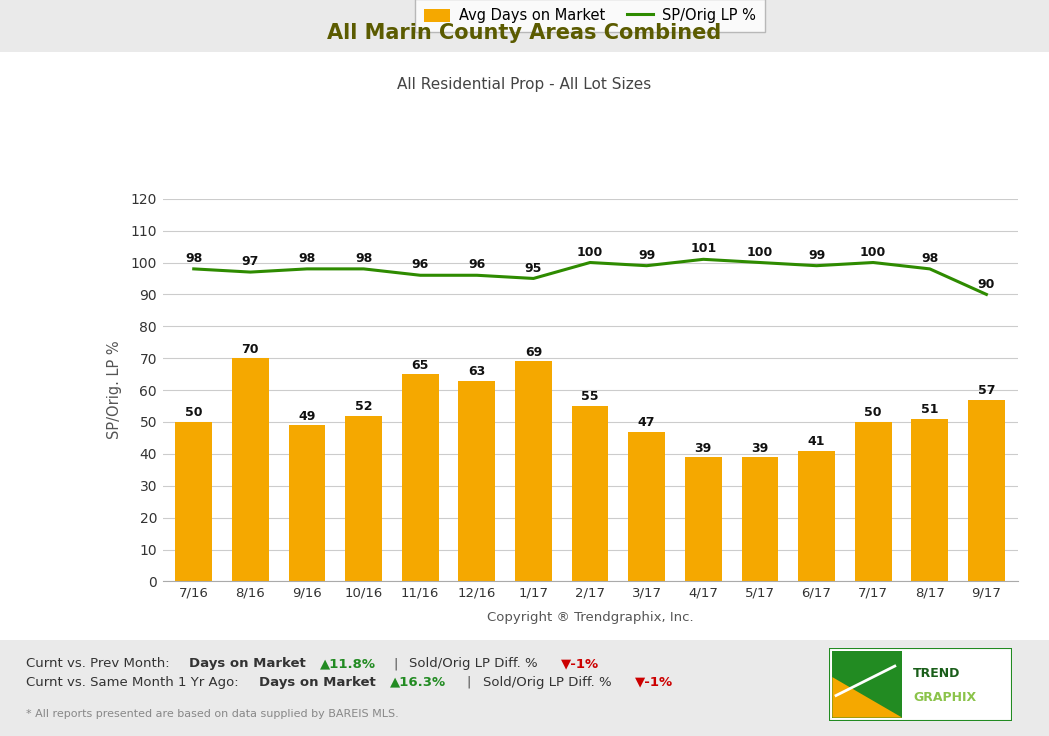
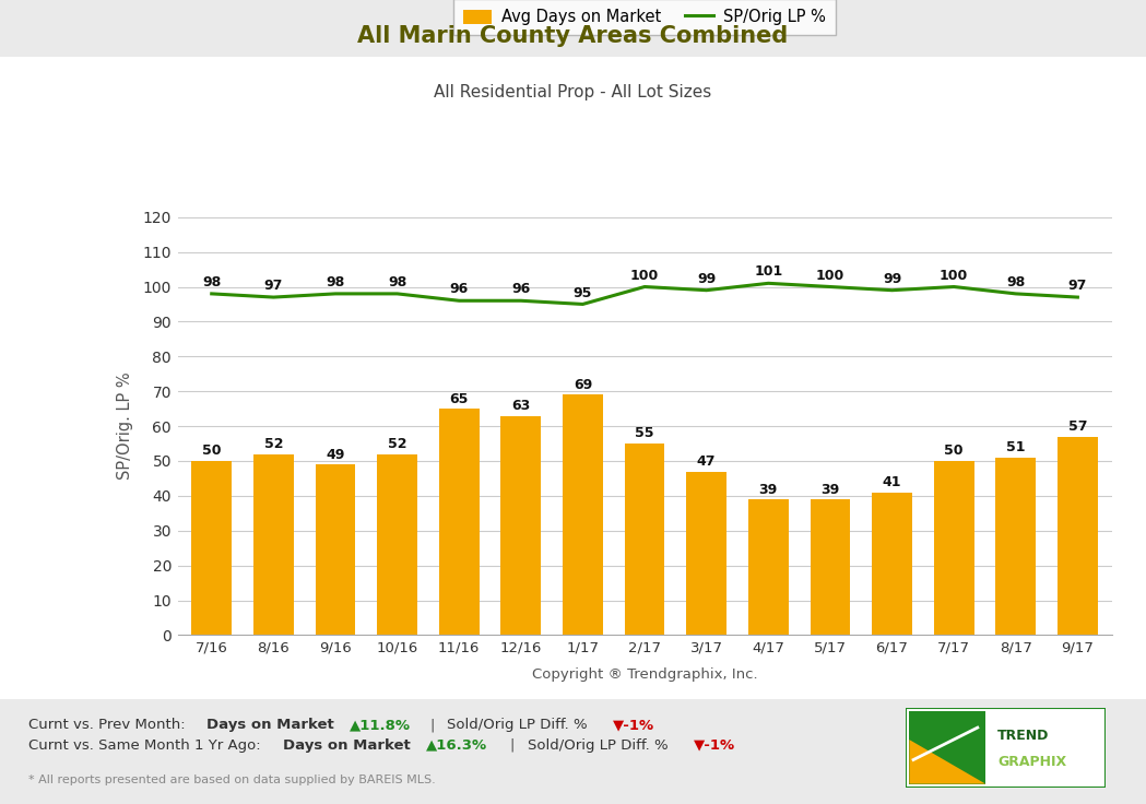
Avg Days on Market/8/16: 70 -> 52
SP/Orig LP %/9/17: 90 -> 97
